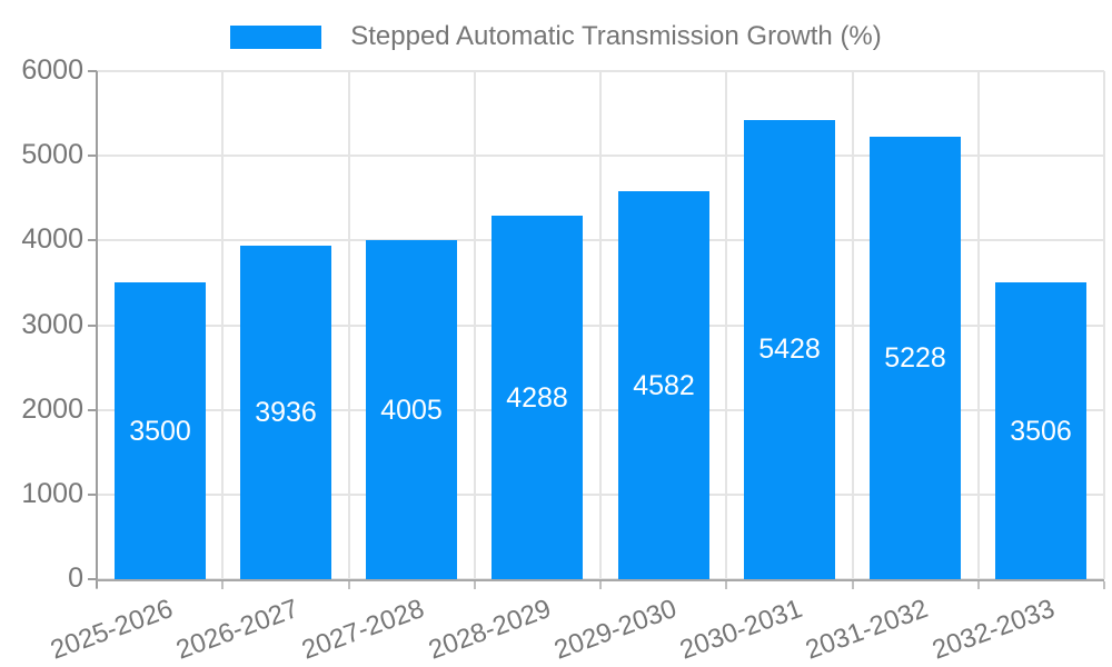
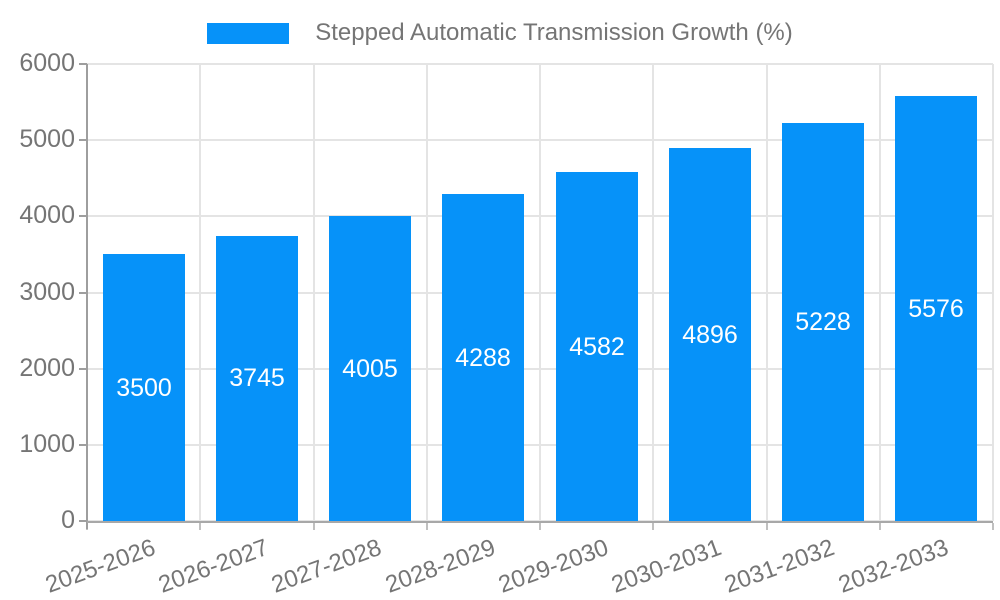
2026-2027: 3936 -> 3745
2030-2031: 5428 -> 4896
2032-2033: 3506 -> 5576
